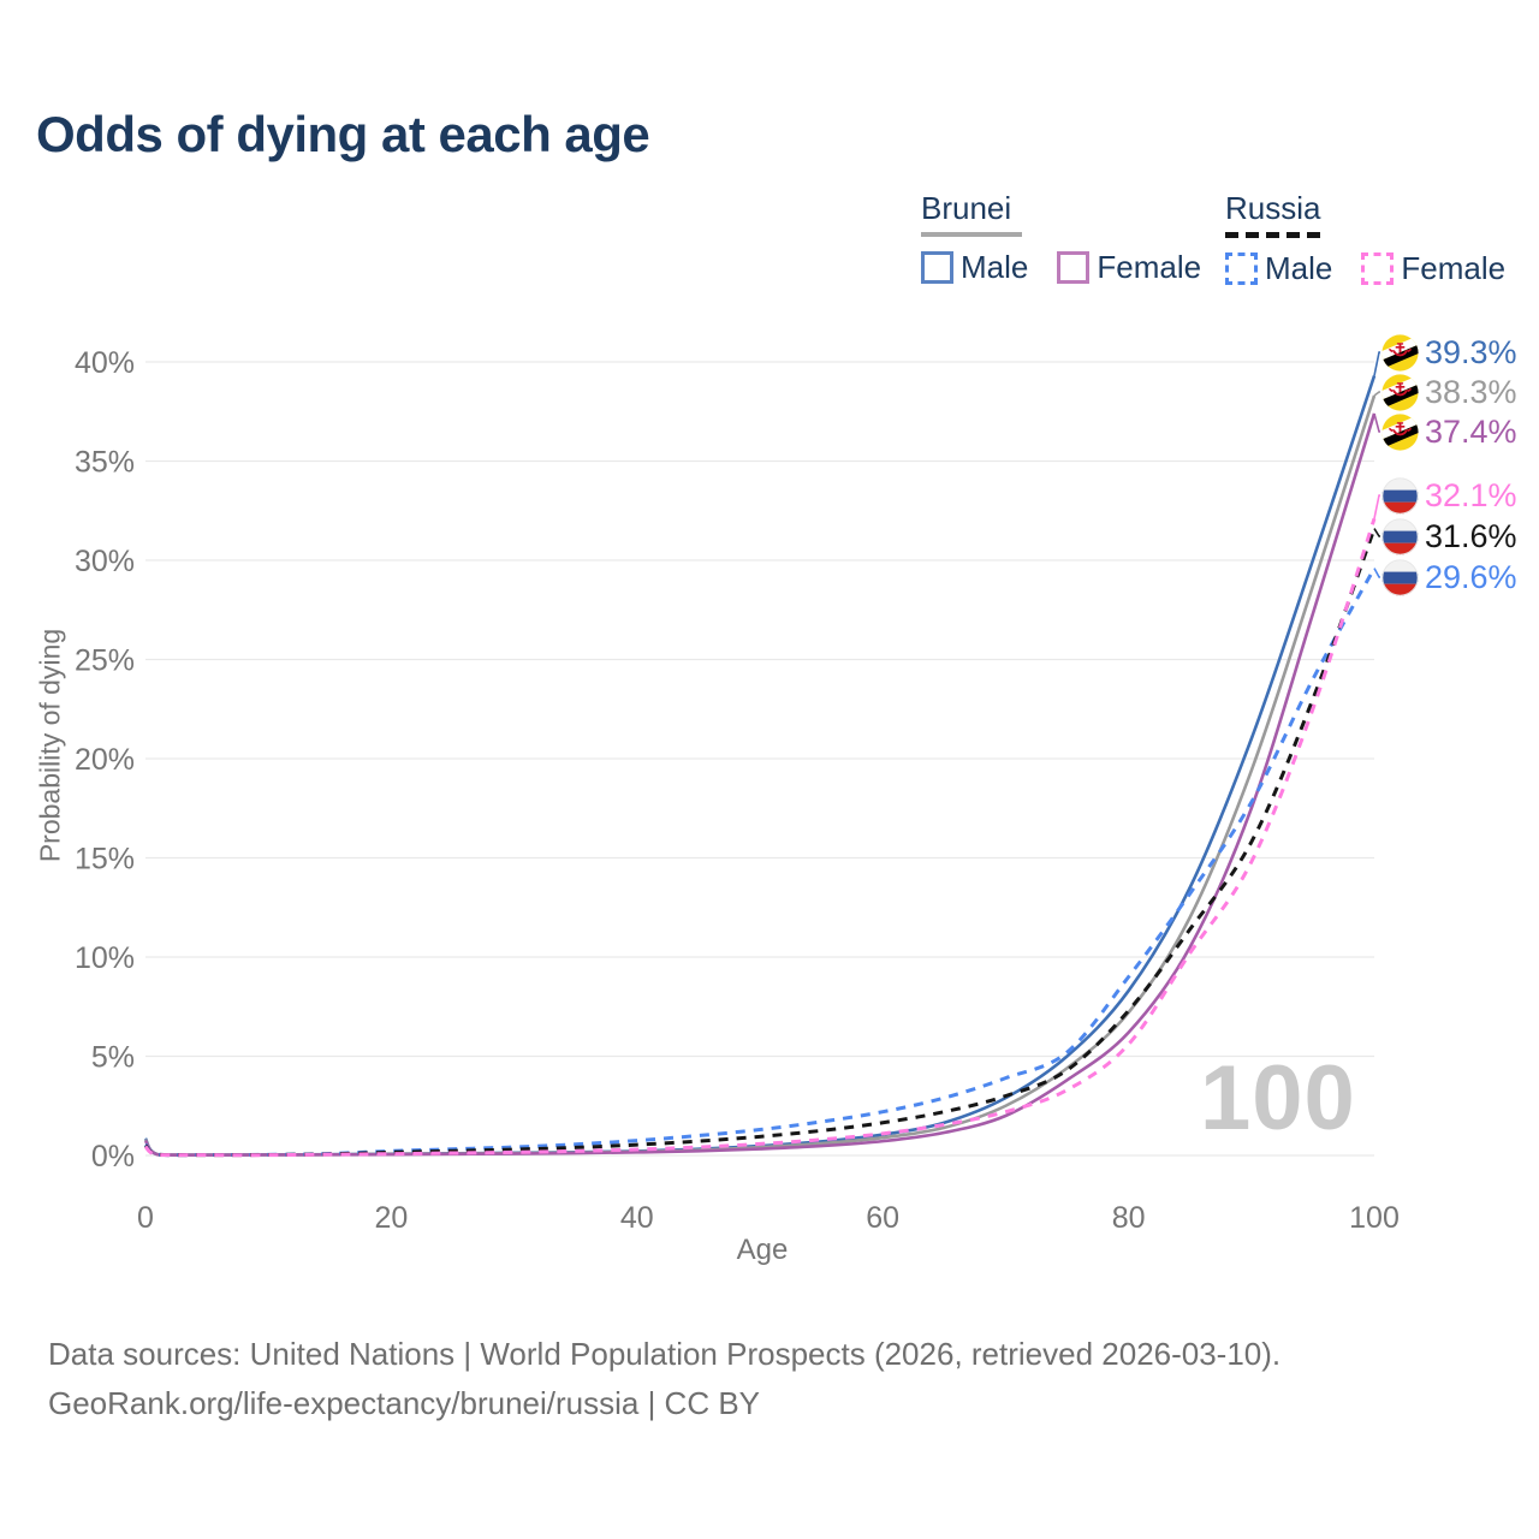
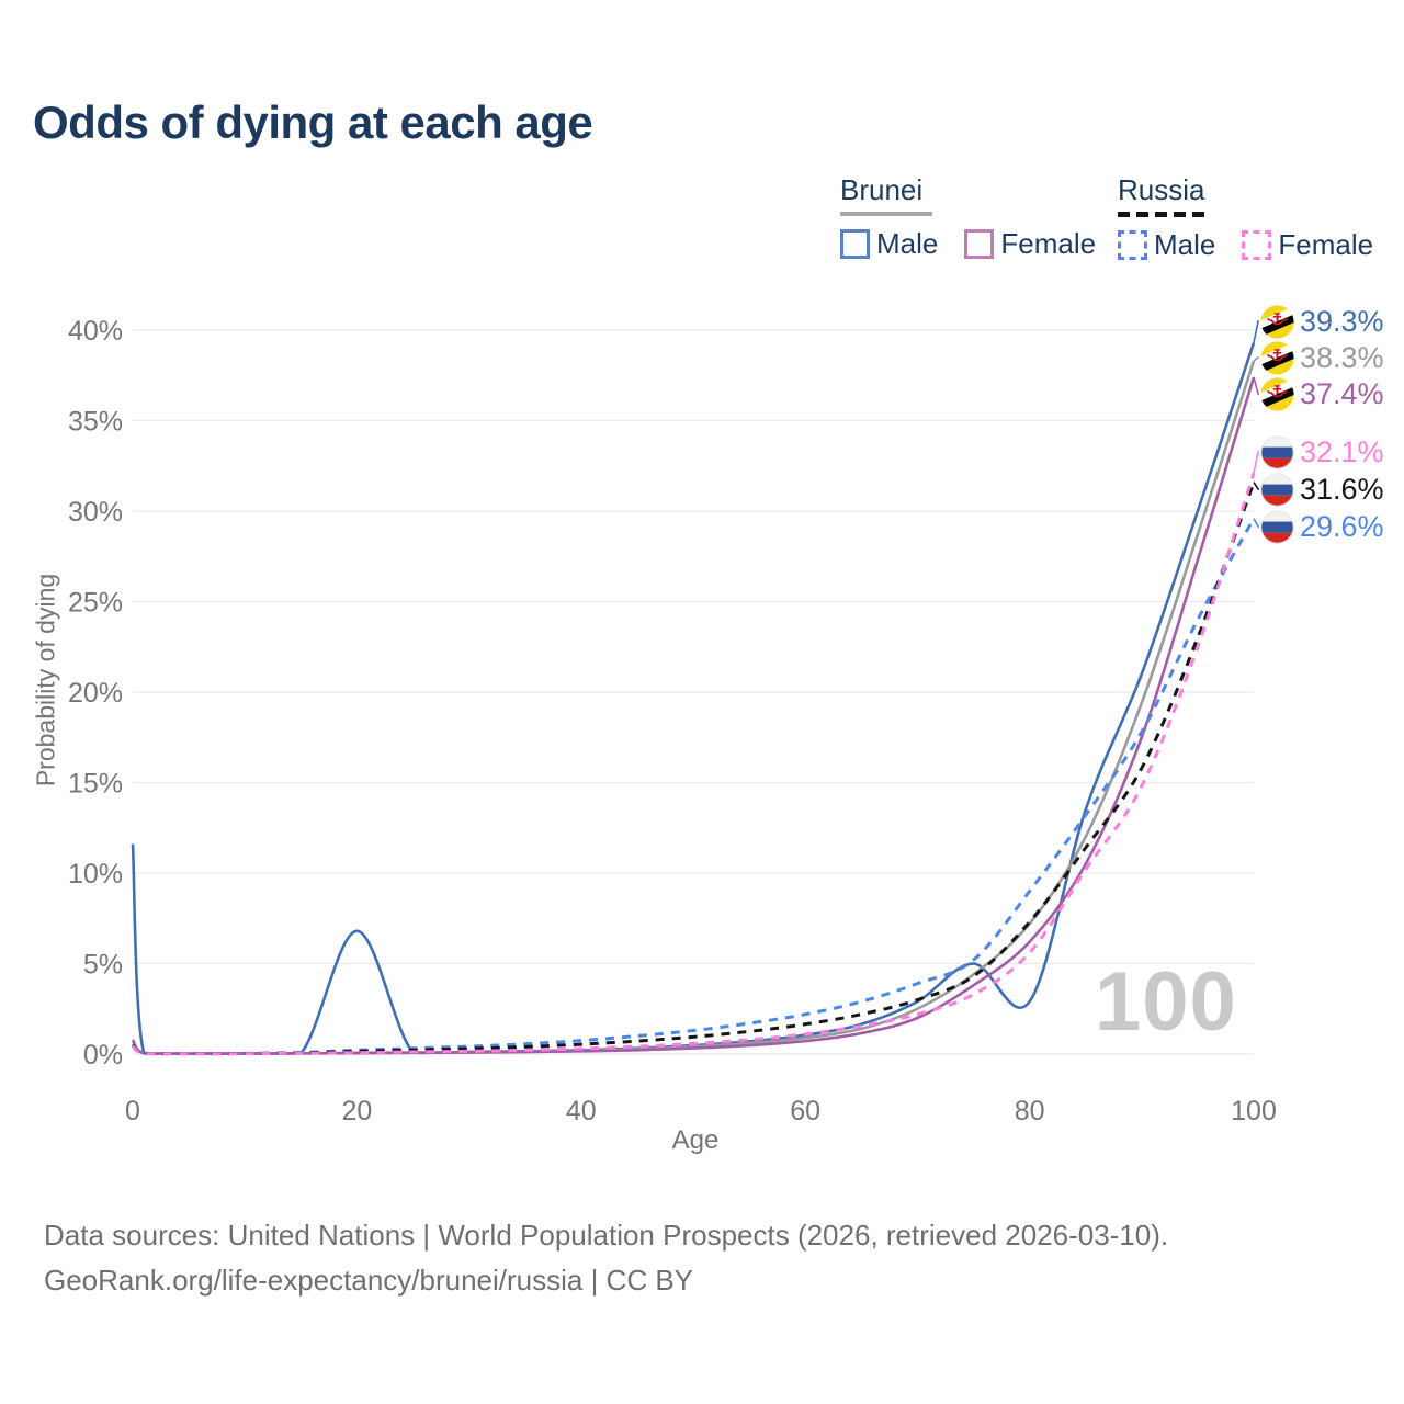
Brunei Male/0: 0.8% -> 11.6%
Brunei Male/20: 0.1% -> 6.8%
Brunei Male/80: 8.3% -> 2.9%
